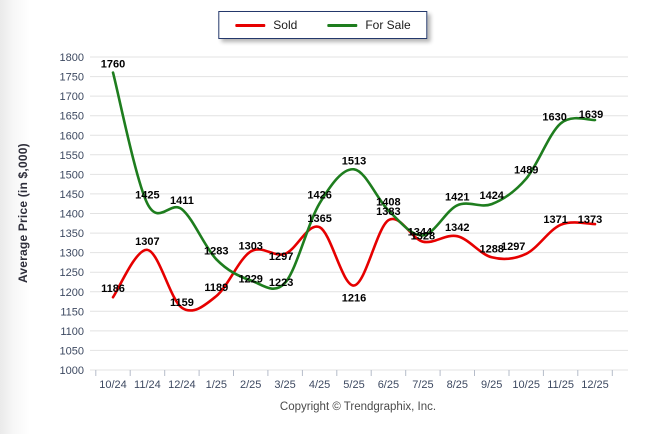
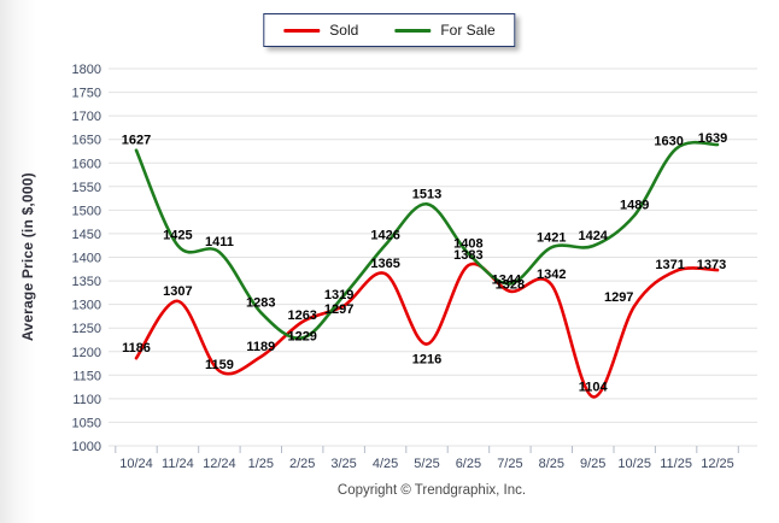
For Sale/10/24: 1760 -> 1627
Sold/2/25: 1303 -> 1263
For Sale/3/25: 1223 -> 1319
Sold/9/25: 1288 -> 1104
